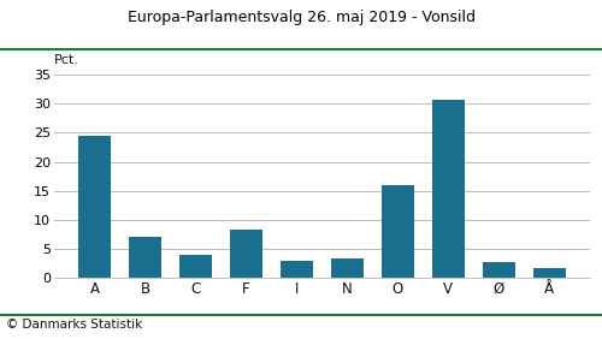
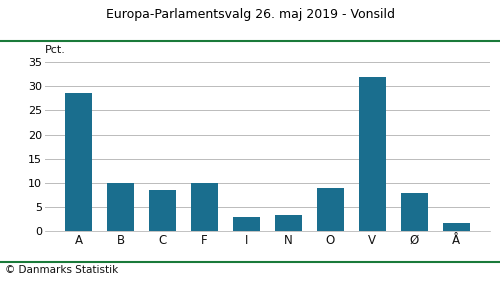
A: 24.4 -> 28.5
B: 7.0 -> 10.0
C: 3.9 -> 8.5
F: 8.3 -> 10.0
O: 16.0 -> 9.0
V: 30.6 -> 32.0
Ø: 2.8 -> 8.0
